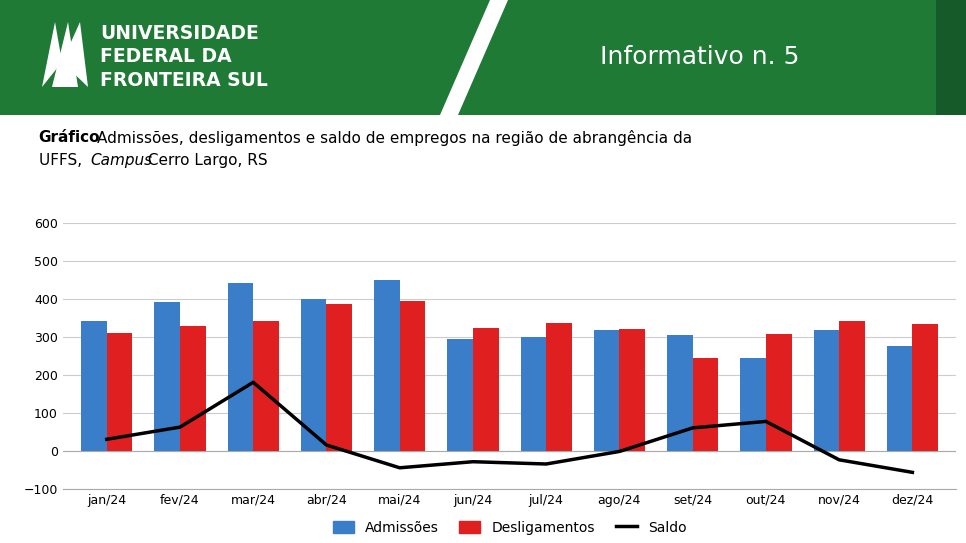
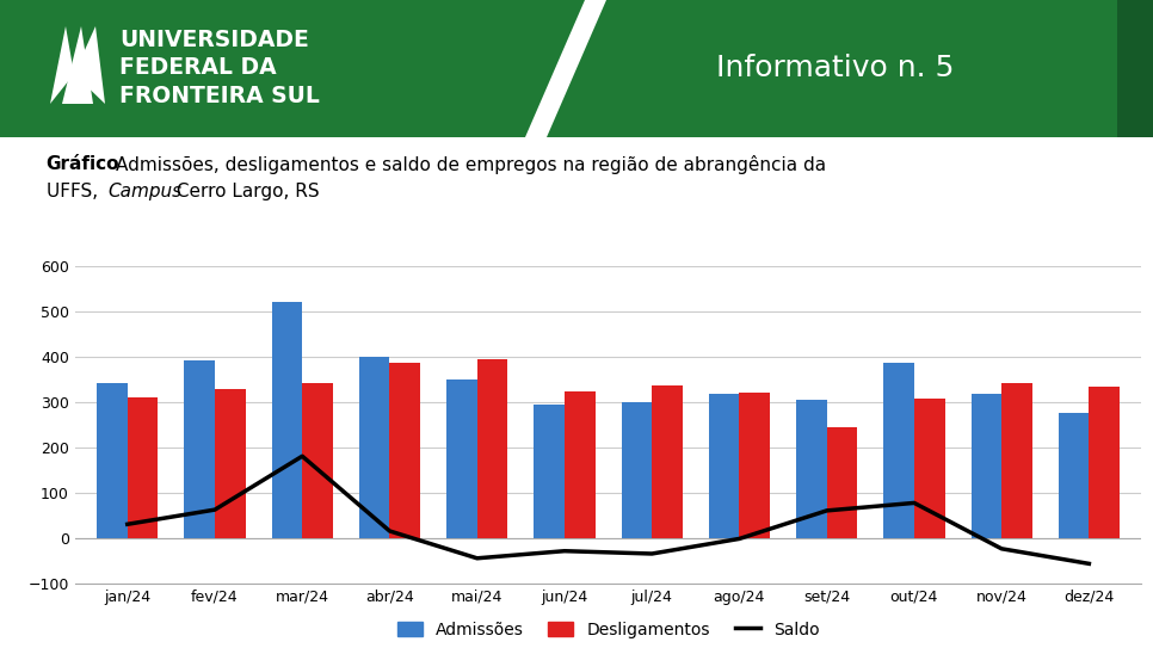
Admissões/mar/24: 440 -> 520
Admissões/mai/24: 450 -> 350
Admissões/out/24: 245 -> 385
